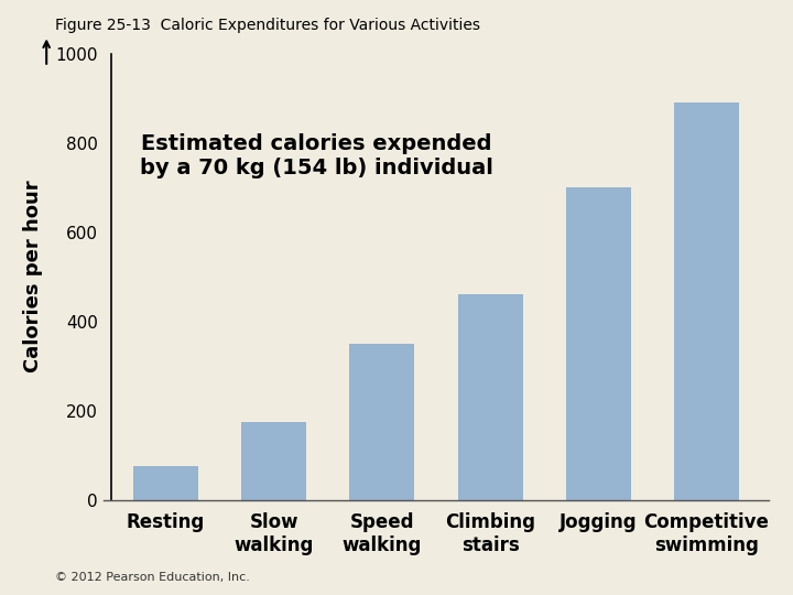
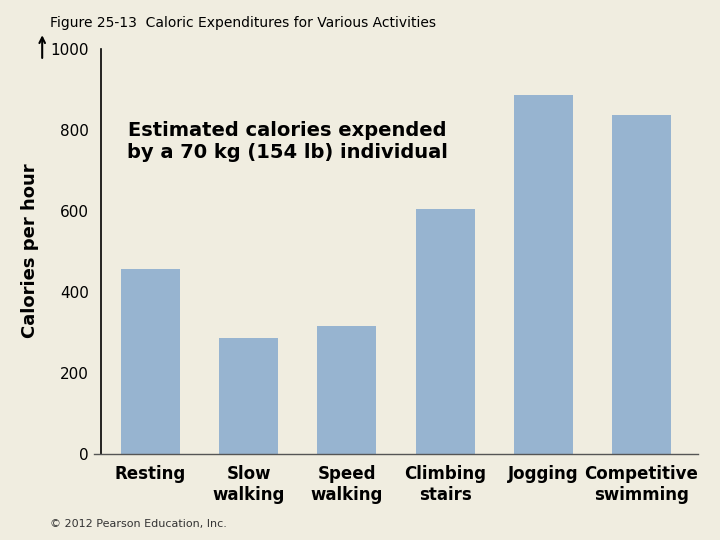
Resting: 75 -> 455
Slow walking: 175 -> 285
Speed walking: 350 -> 315
Climbing stairs: 460 -> 605
Jogging: 700 -> 885
Competitive swimming: 890 -> 835
